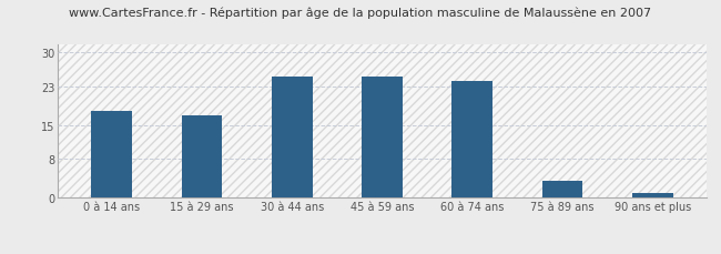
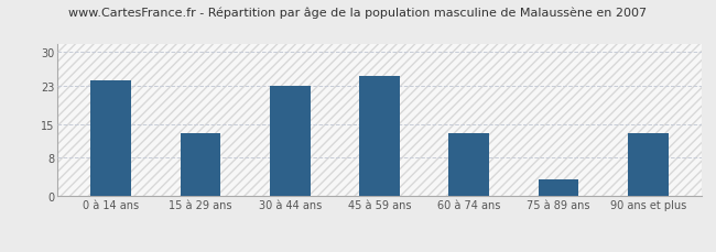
0 à 14 ans: 18.0 -> 24.0
15 à 29 ans: 17.0 -> 13.0
30 à 44 ans: 25.0 -> 23.0
60 à 74 ans: 24.0 -> 13.0
90 ans et plus: 1.0 -> 13.0
